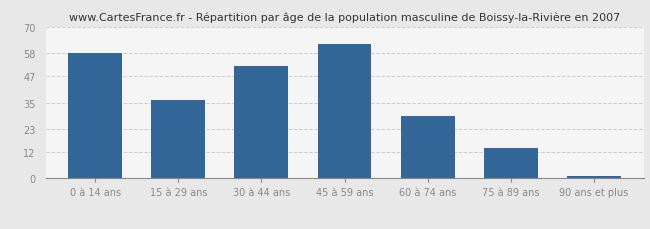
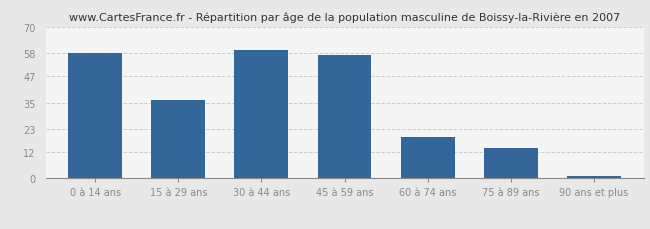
30 à 44 ans: 52 -> 59
45 à 59 ans: 62 -> 57
60 à 74 ans: 29 -> 19
